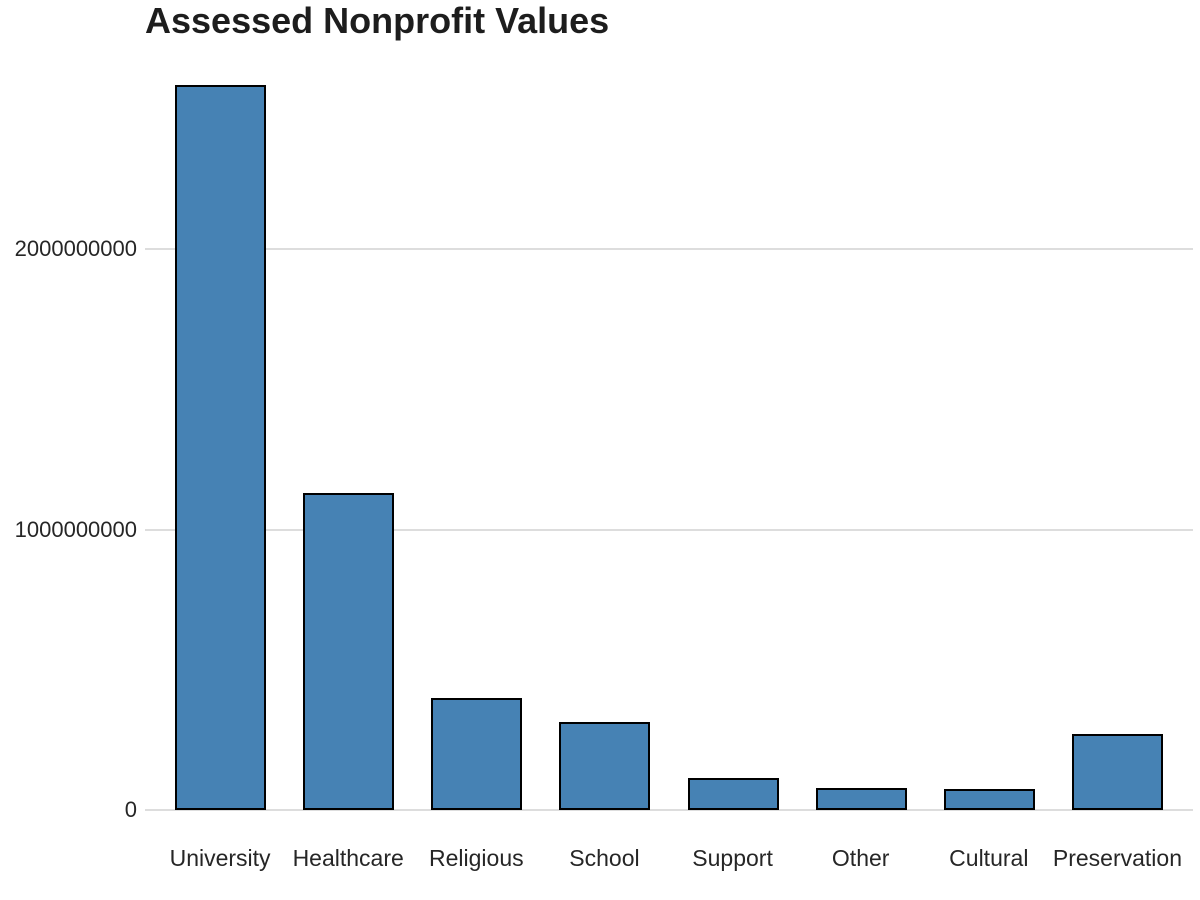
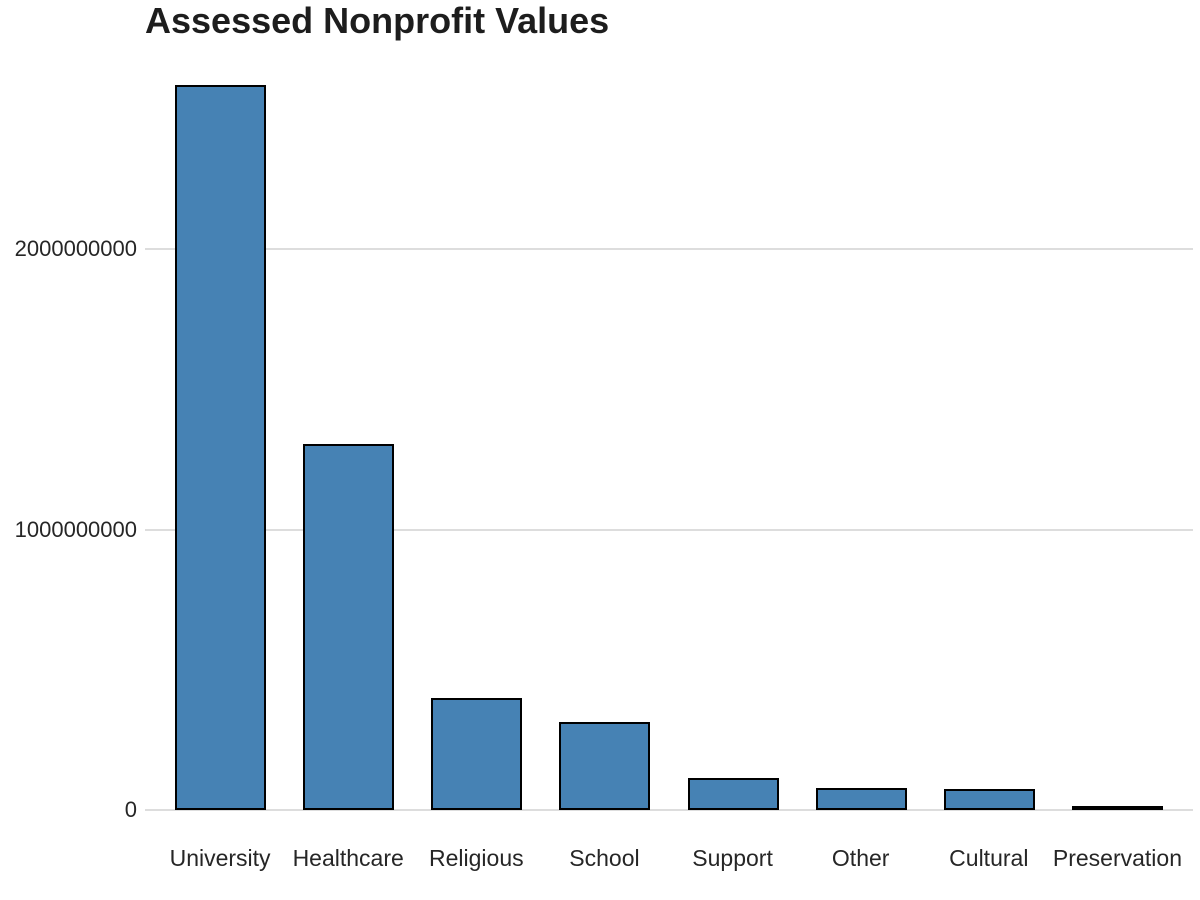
Healthcare: 1130000000 -> 1300000000
Preservation: 270000000 -> 10000000
